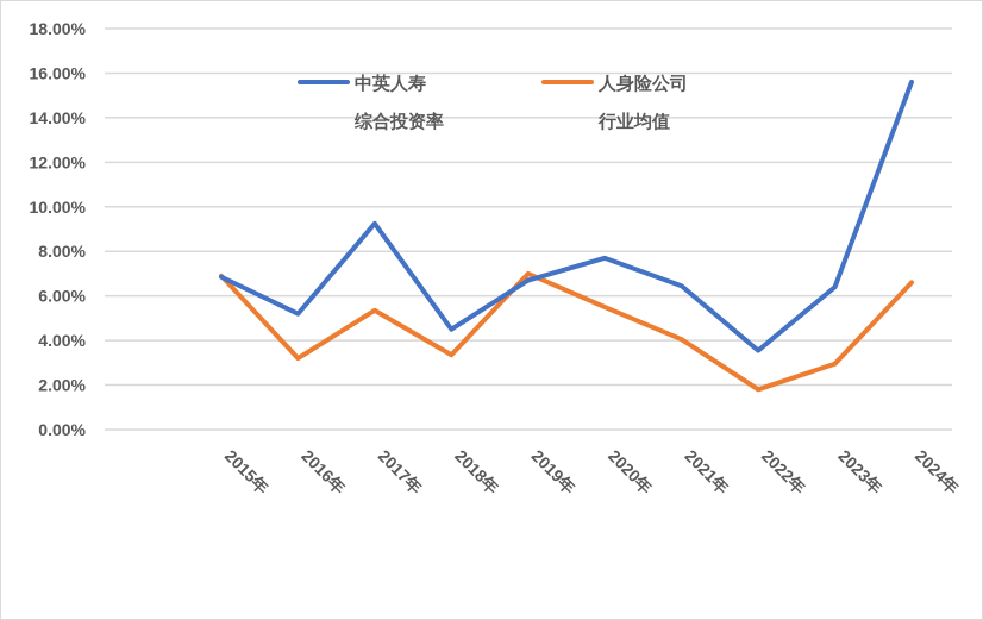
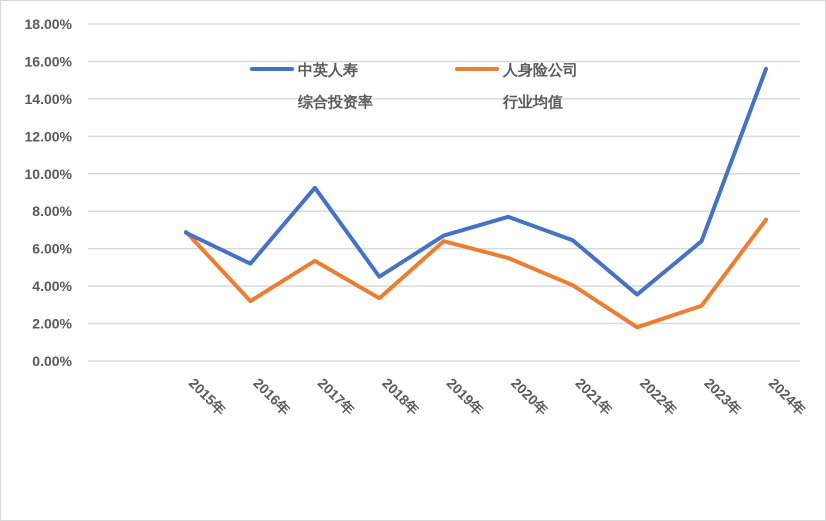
人身险公司行业均值/2019年: 7.0% -> 6.4%
人身险公司行业均值/2024年: 6.6% -> 7.5%
